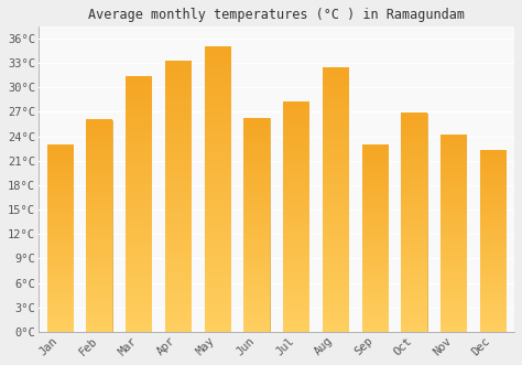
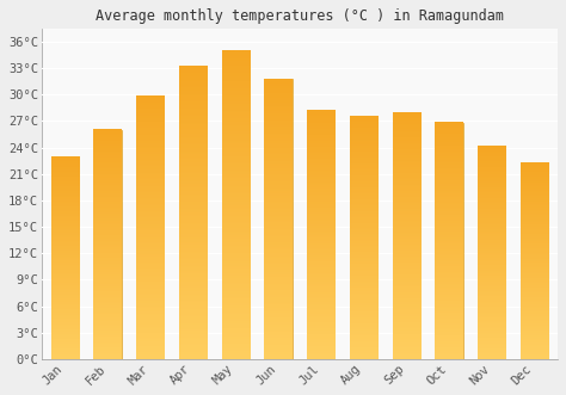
Mar: 31.4°C -> 29.8°C
Jun: 26.2°C -> 31.8°C
Aug: 32.4°C -> 27.5°C
Sep: 23.0°C -> 28.0°C
